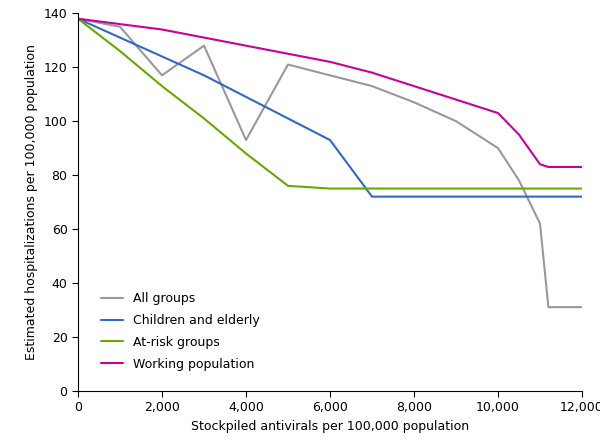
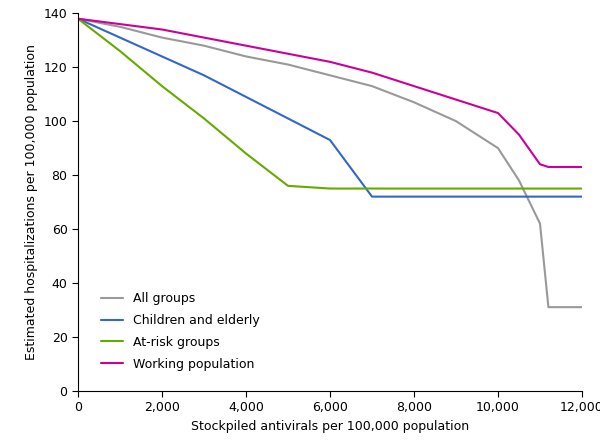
All groups/2,000: 117 -> 131
All groups/4,000: 93 -> 124
